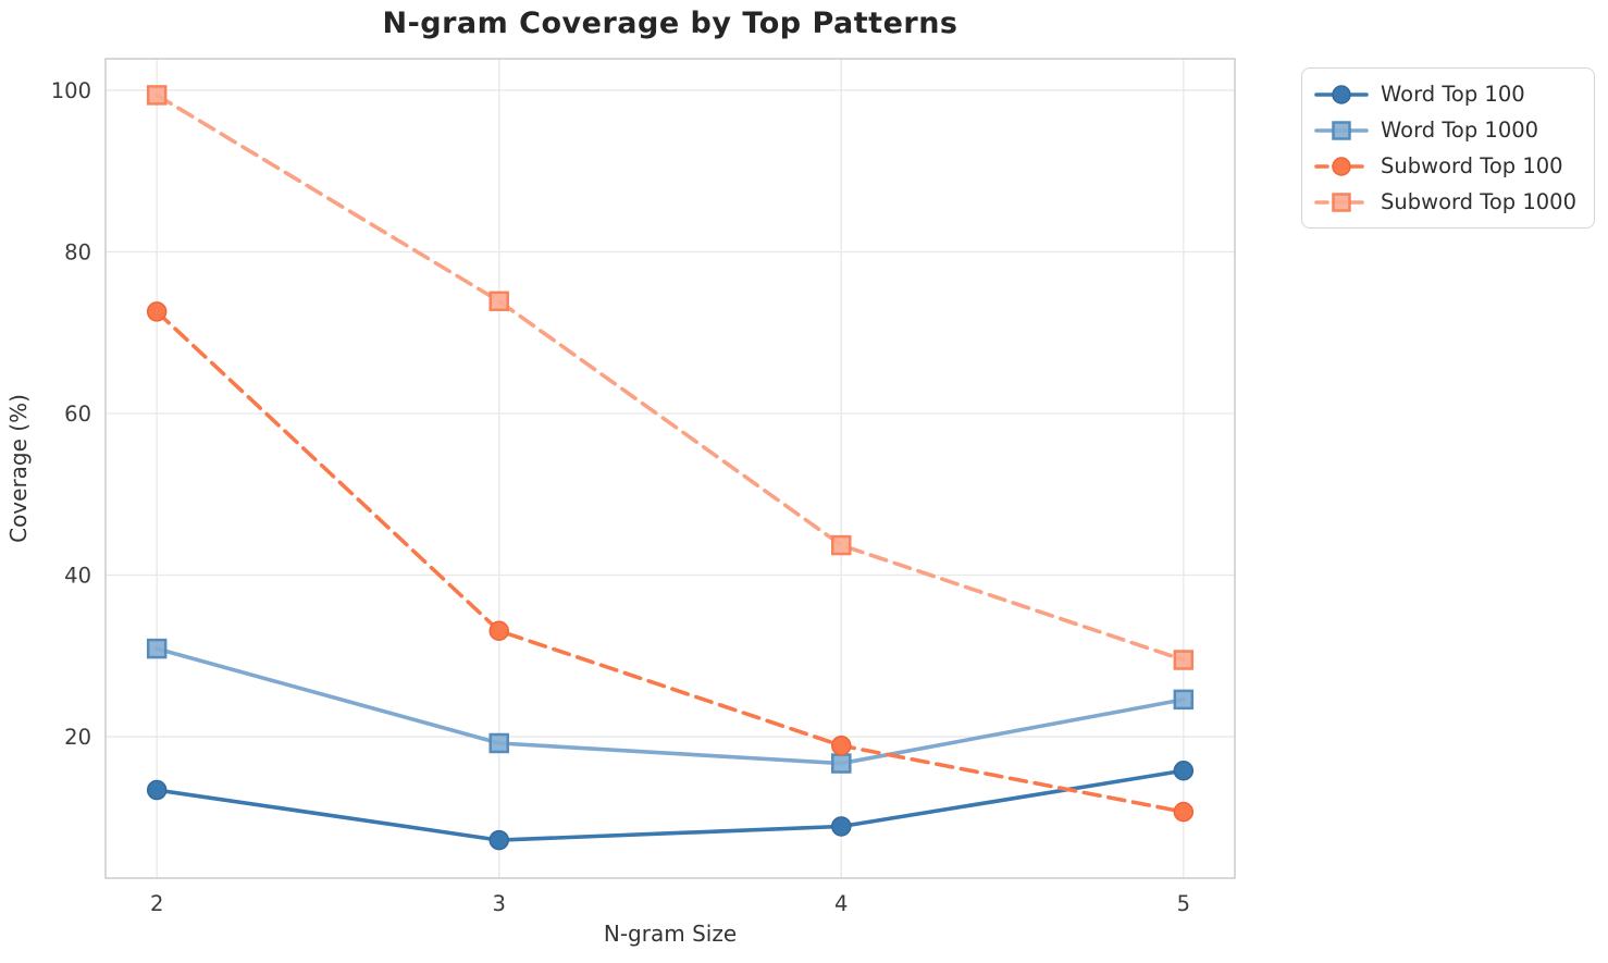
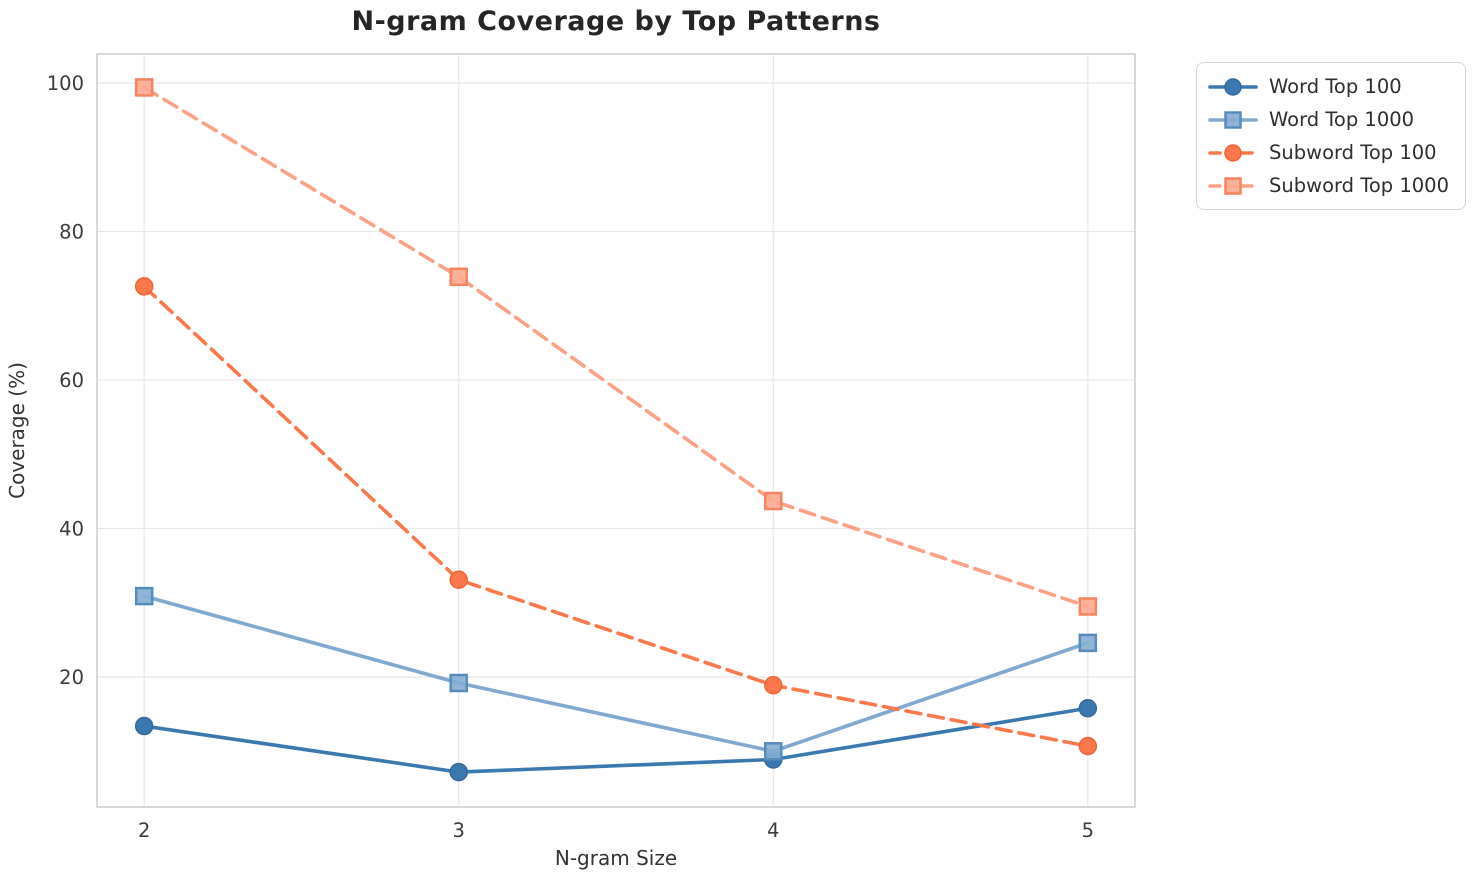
Word Top 1000/4: 17 -> 10
